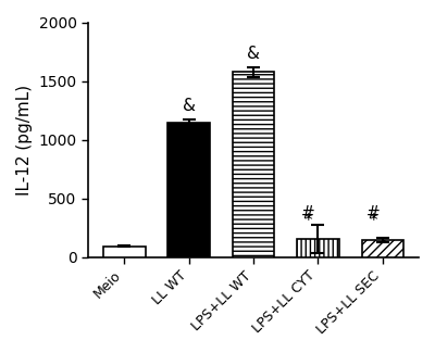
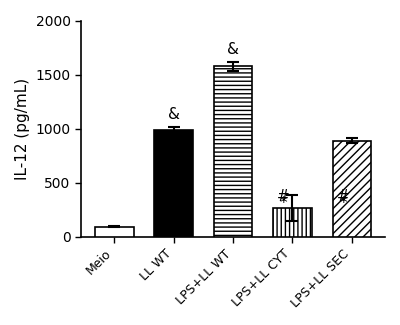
LL WT: 1140 -> 990
LPS+LL CYT: 160 -> 270
LPS+LL SEC: 140 -> 890
